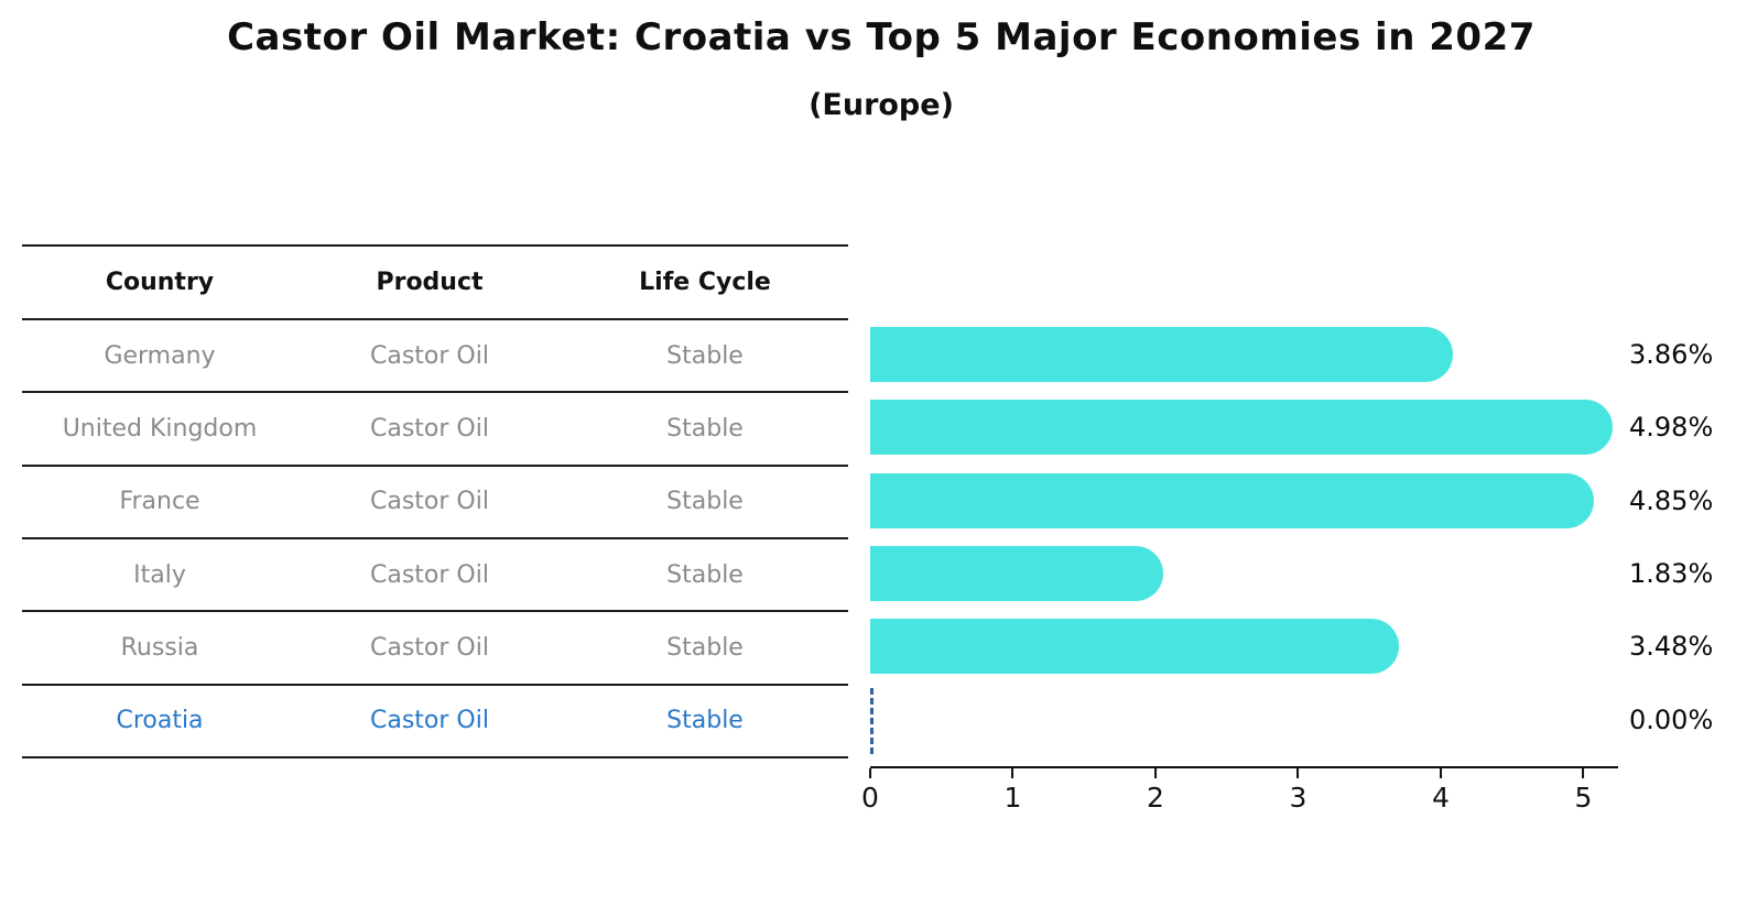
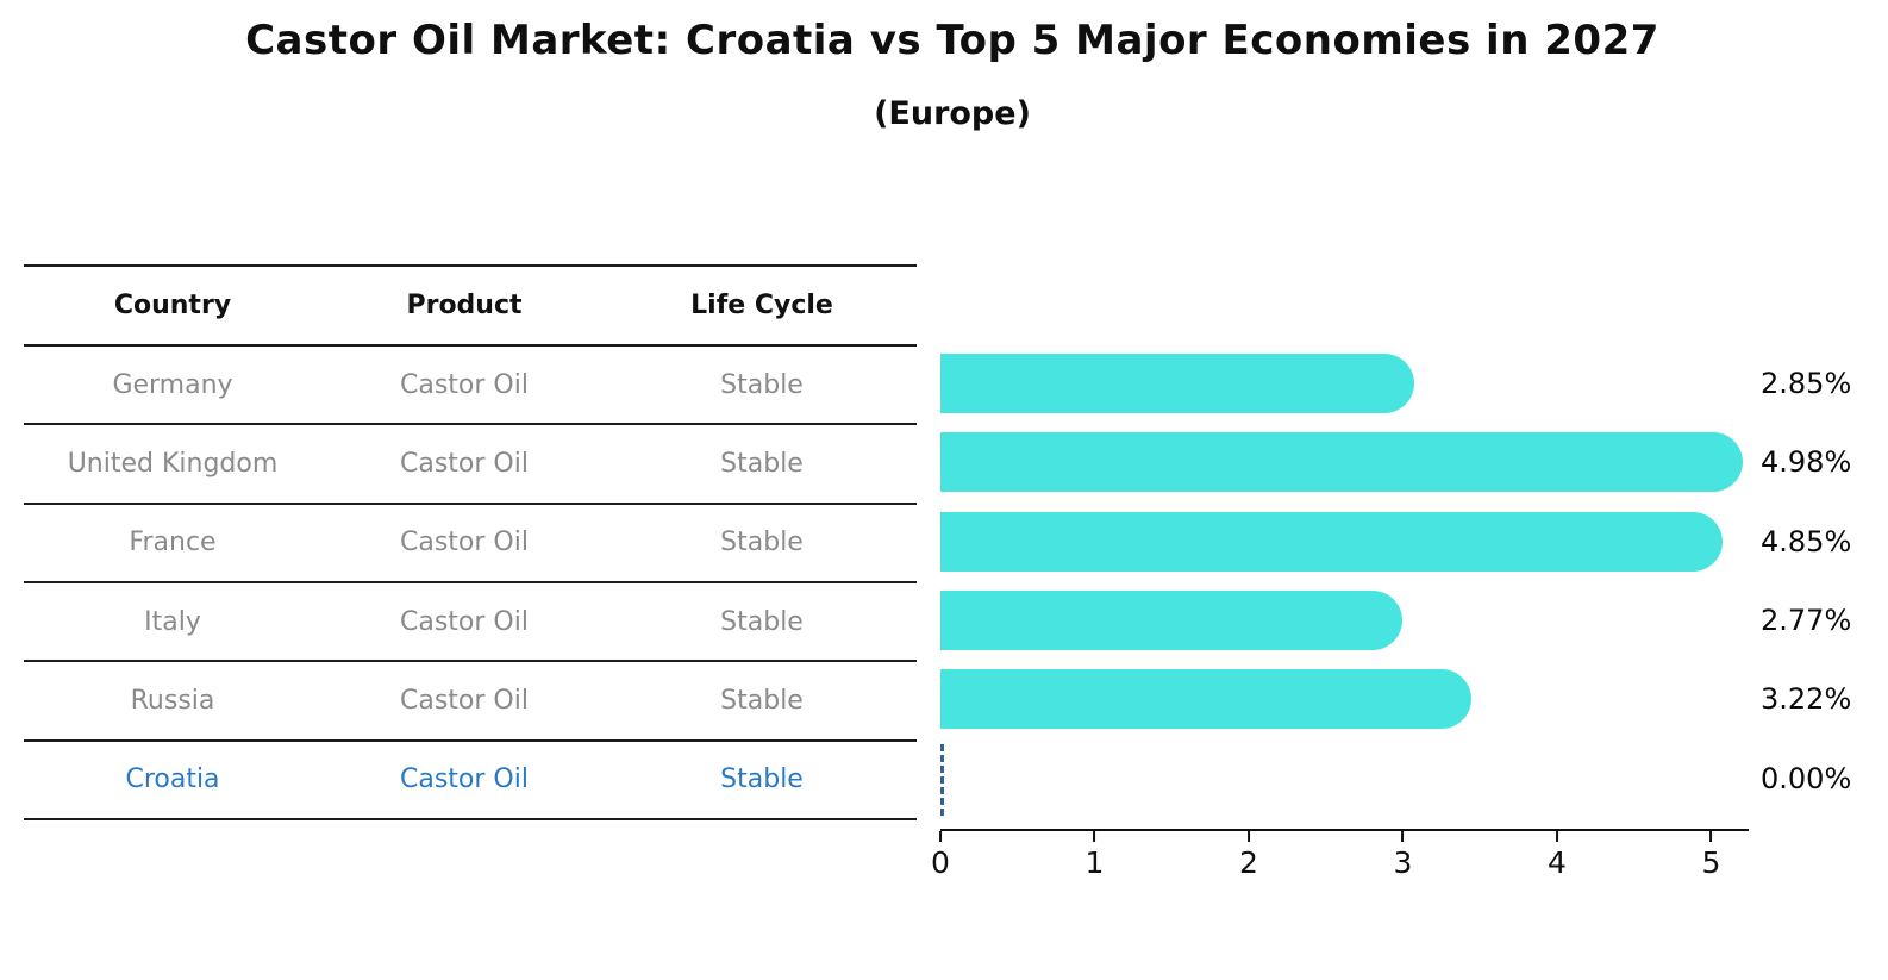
Germany: 3.86% -> 2.85%
Italy: 1.83% -> 2.77%
Russia: 3.48% -> 3.22%
